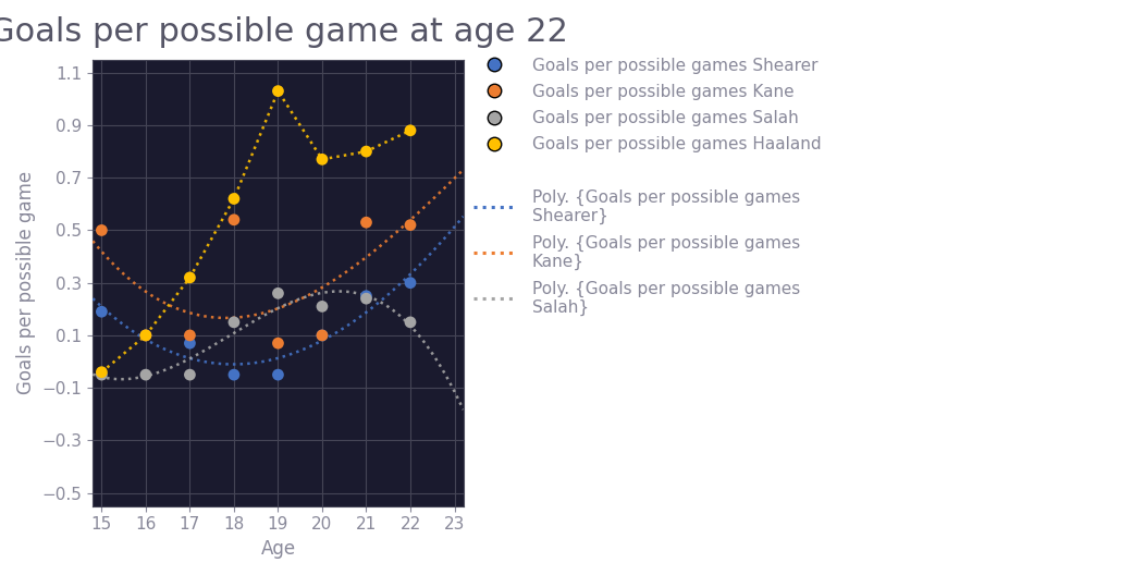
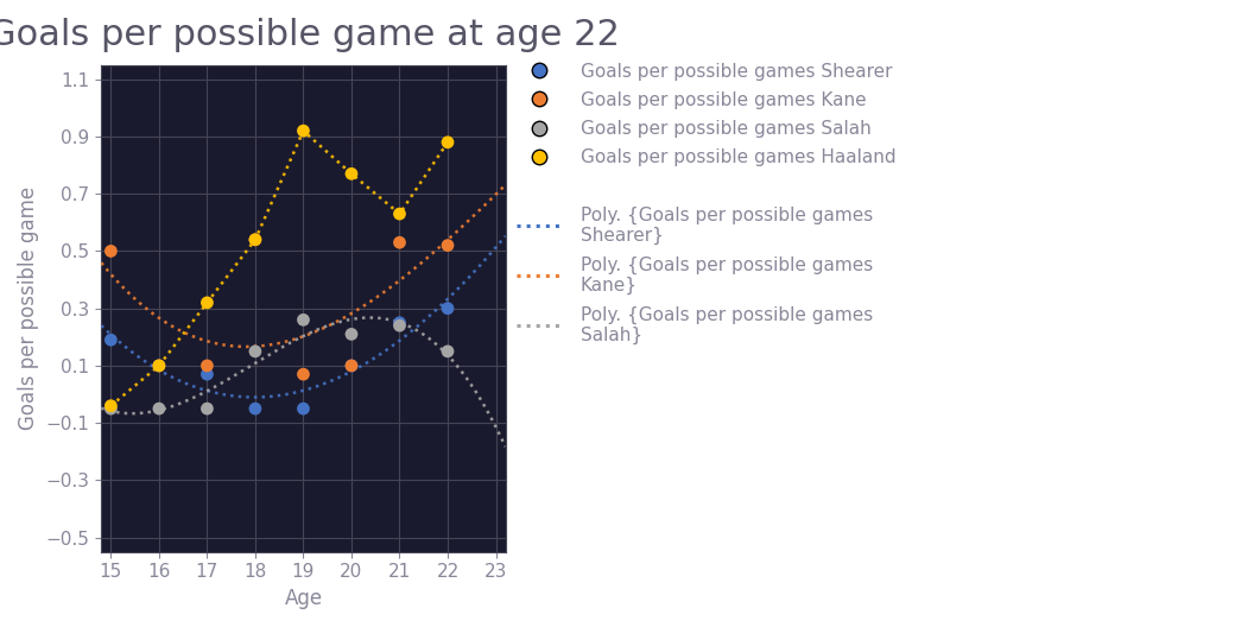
Goals per possible games Haaland/18: 0.62 -> 0.54
Goals per possible games Haaland/19: 1.03 -> 0.92
Goals per possible games Haaland/21: 0.80 -> 0.63
